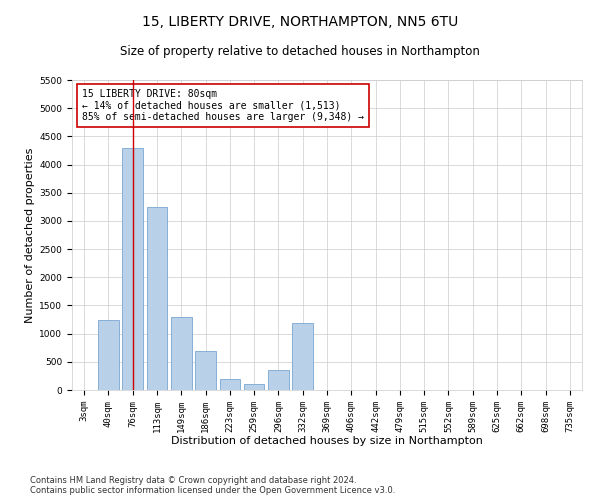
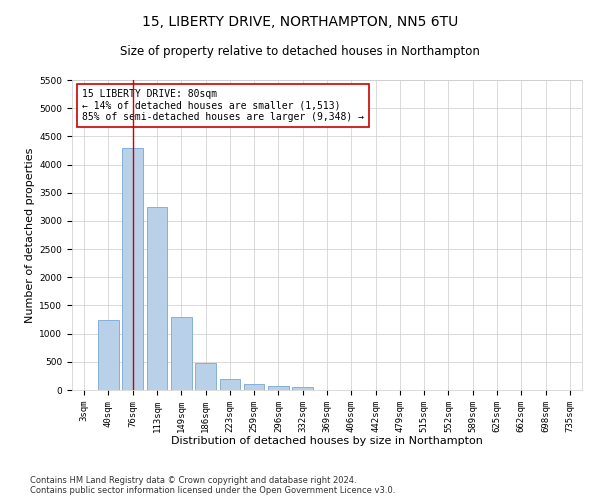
186sqm: 700 -> 480
296sqm: 360 -> 80
332sqm: 1180 -> 60
